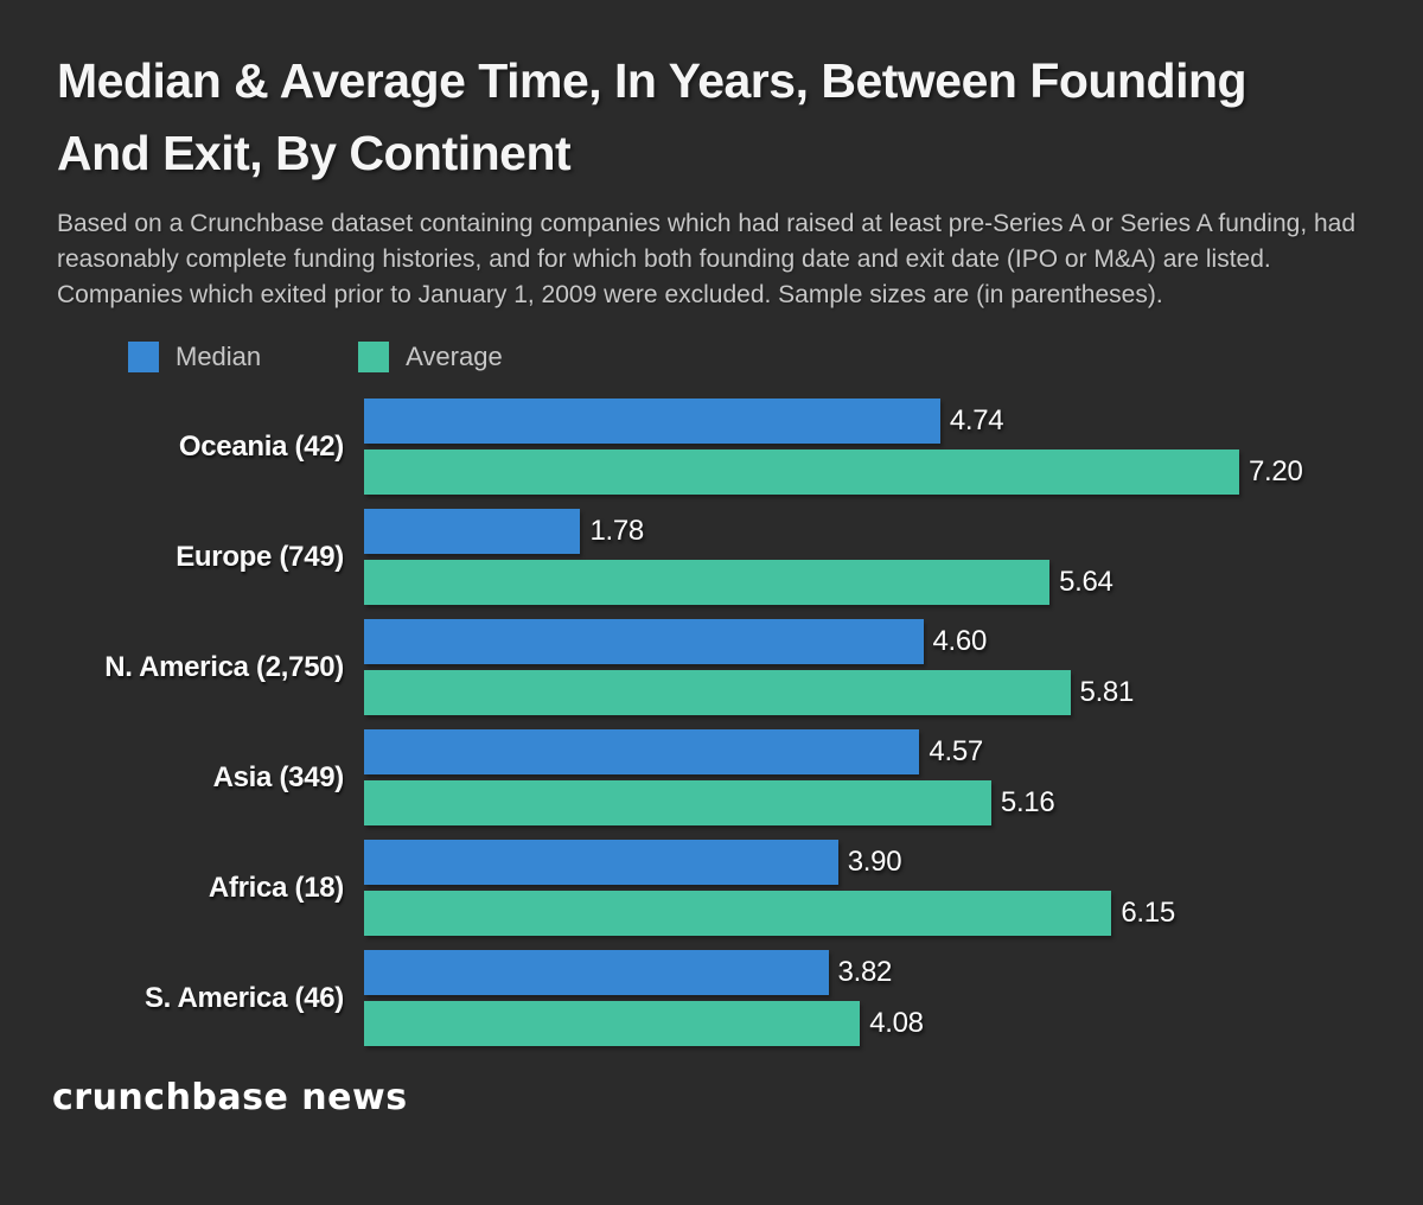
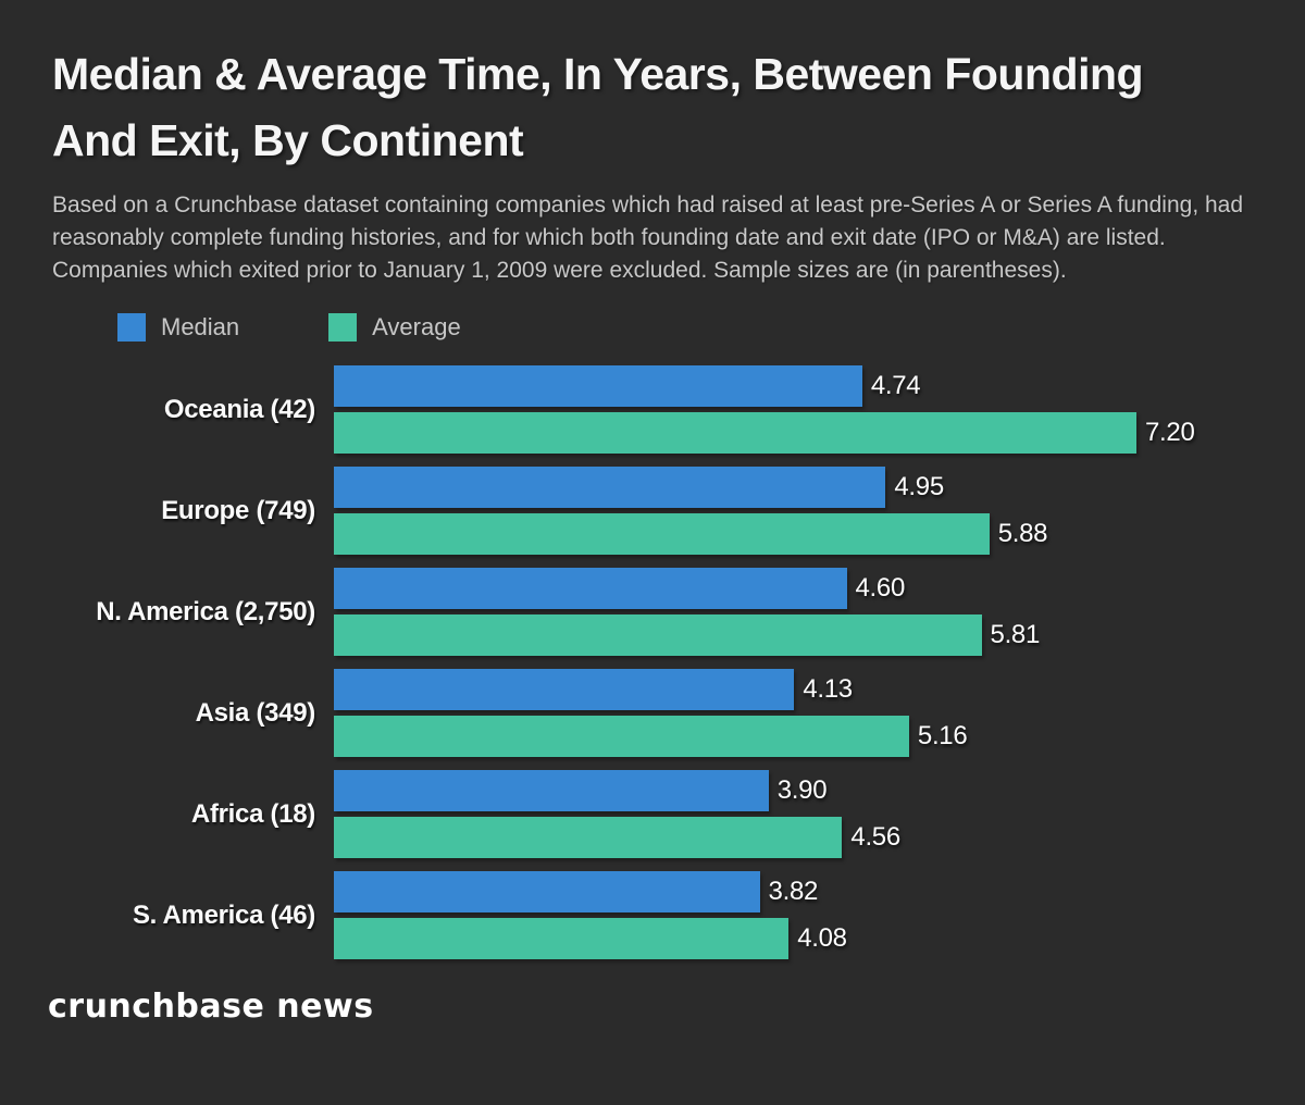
Median/Europe (749): 1.78 -> 4.95
Average/Europe (749): 5.64 -> 5.88
Median/Asia (349): 4.57 -> 4.13
Average/Africa (18): 6.15 -> 4.56
